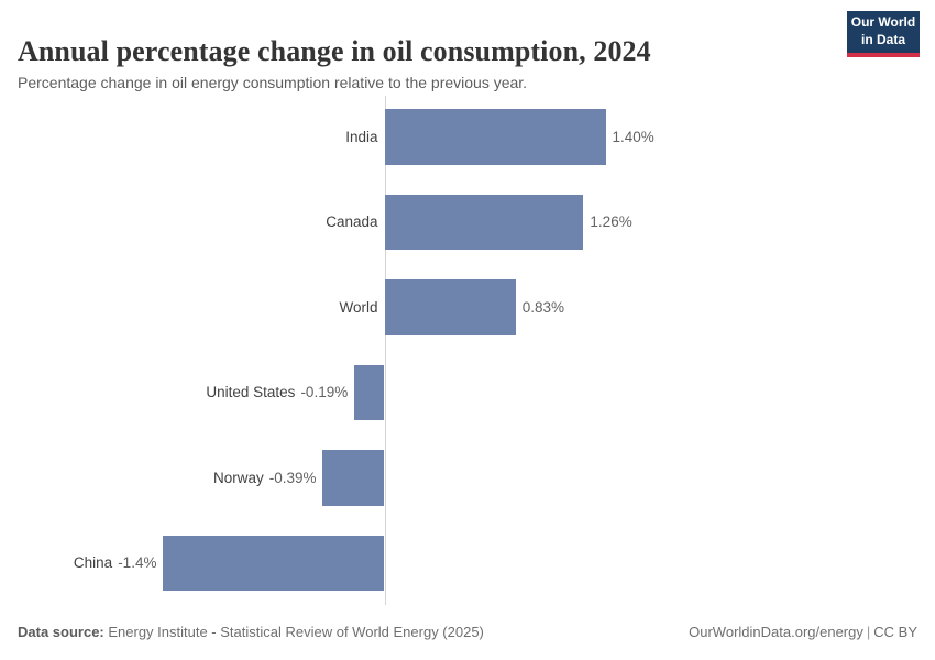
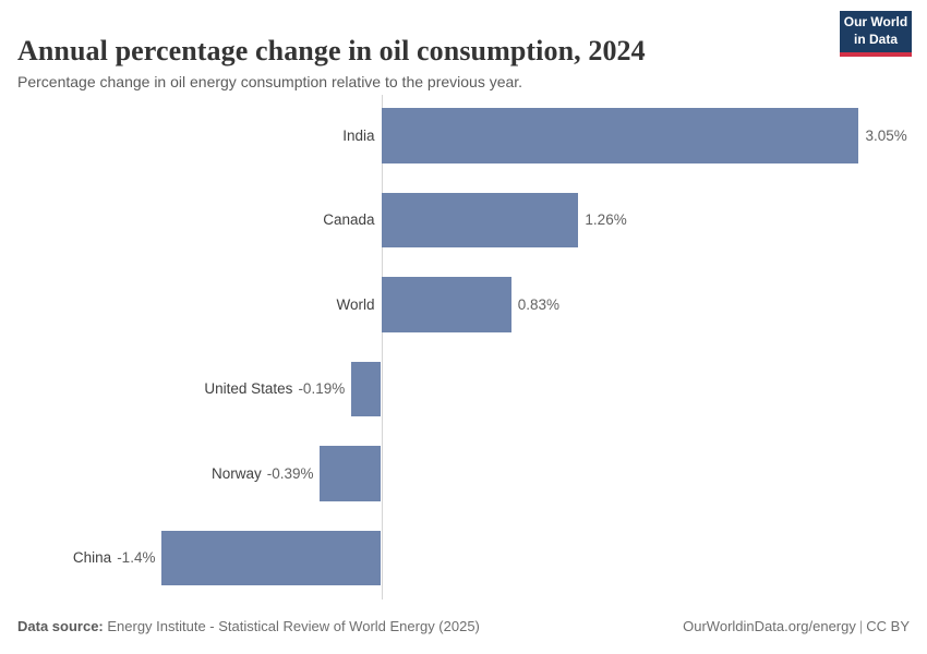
India: 1.40% -> 3.05%
